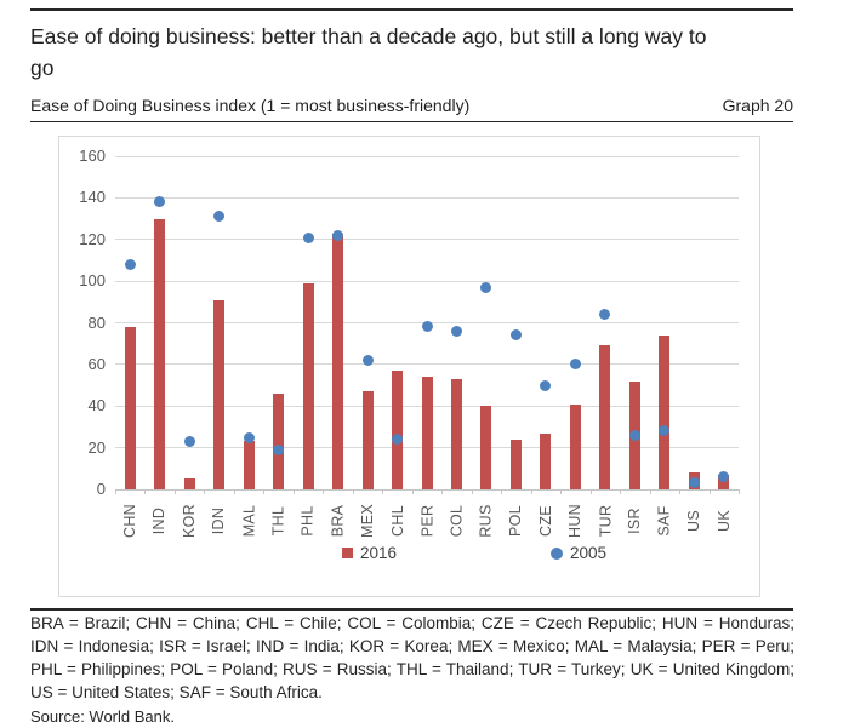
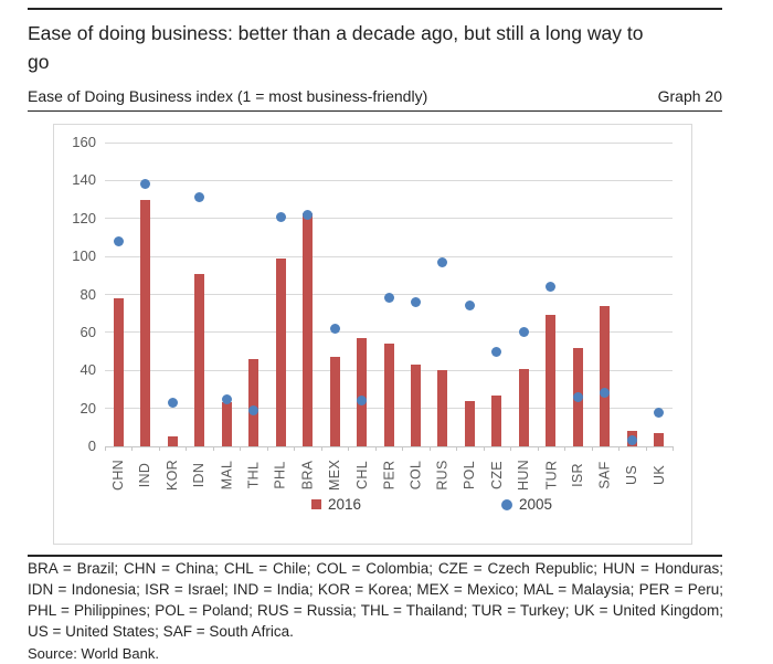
2016/COL: 53 -> 43
2005/UK: 6 -> 18
